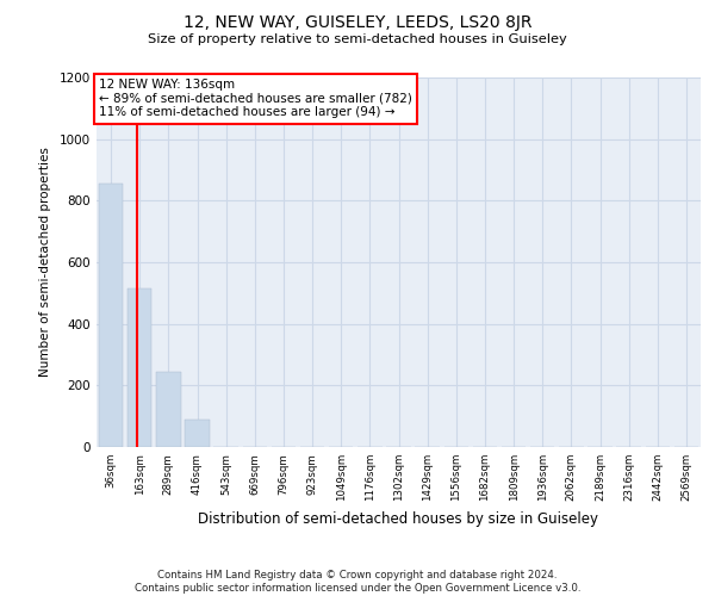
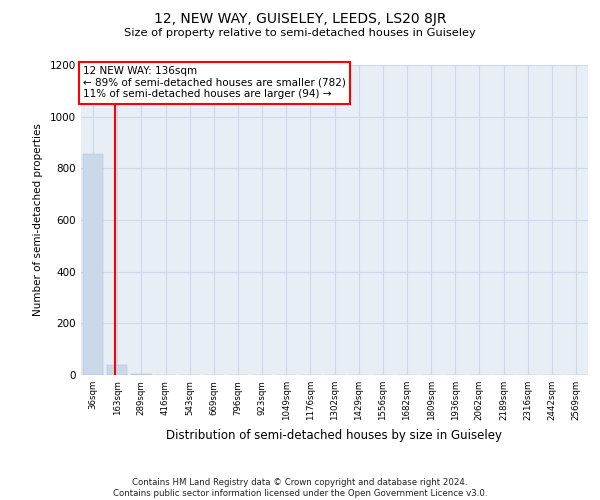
163sqm: 515 -> 40
289sqm: 245 -> 2
416sqm: 90 -> 1
